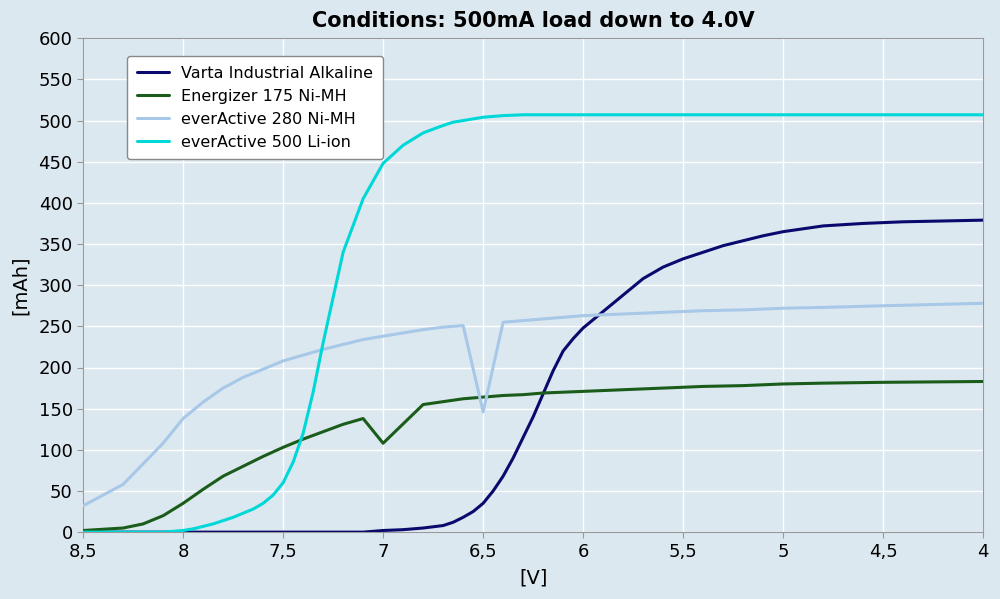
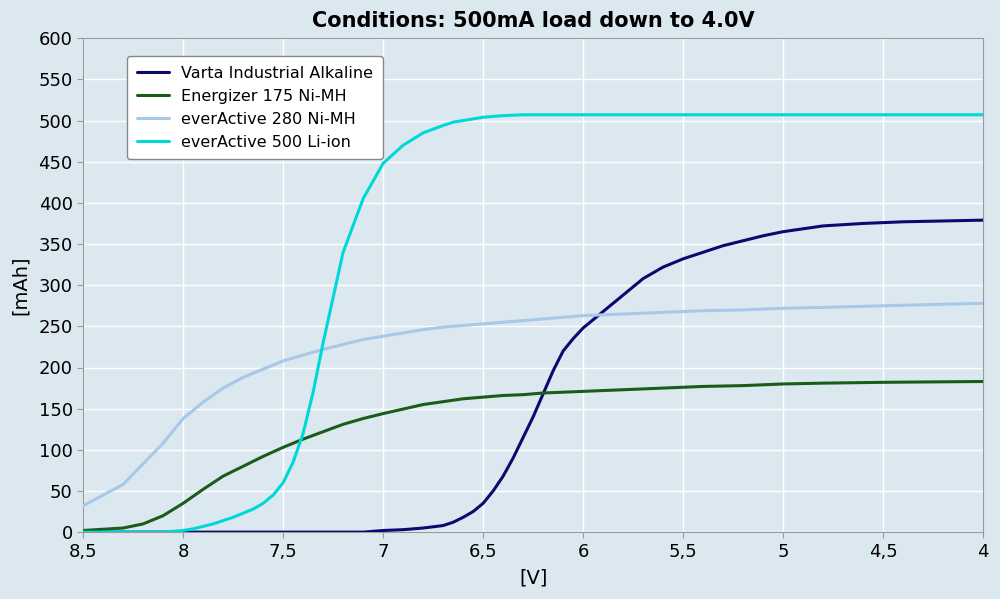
Energizer 175 Ni-MH/7: 108 -> 144
everActive 280 Ni-MH/6,5: 146 -> 253
